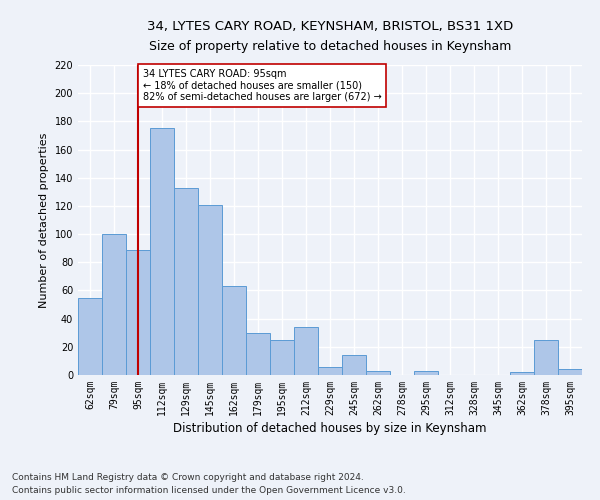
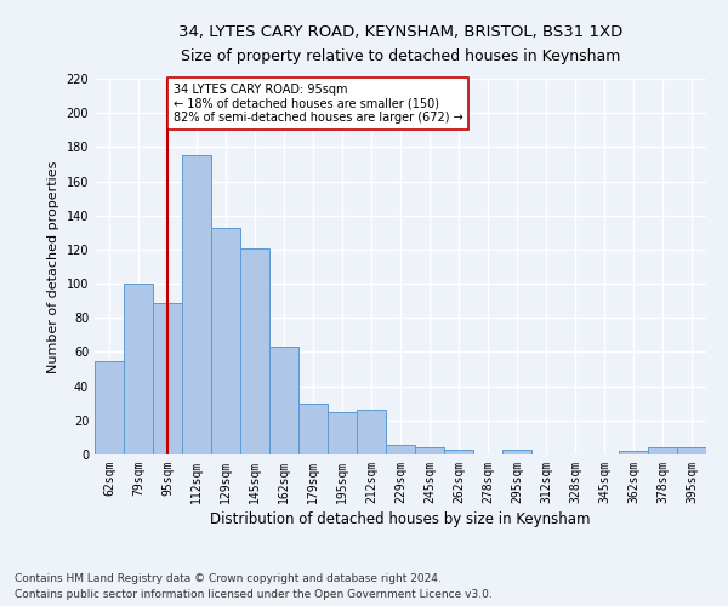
212sqm: 34 -> 26
245sqm: 14 -> 4
378sqm: 25 -> 4
